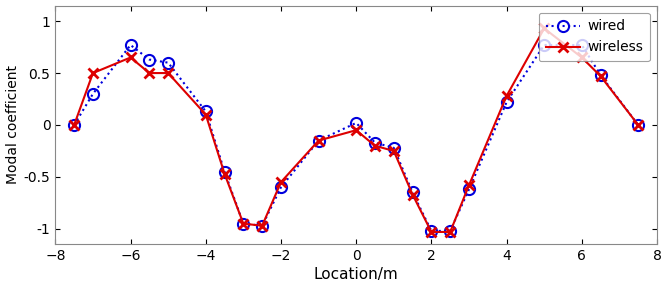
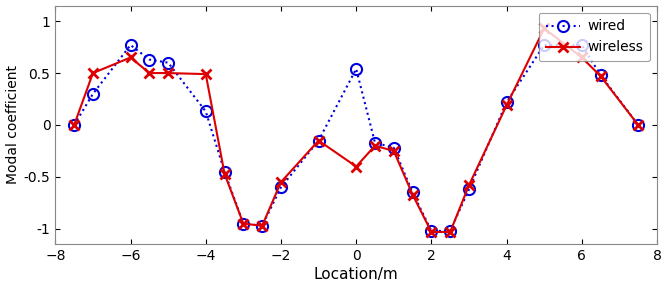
wireless/−4: 0.10 -> 0.49
wired/0: 0.02 -> 0.54
wireless/0: -0.05 -> -0.40
wireless/4: 0.28 -> 0.19
